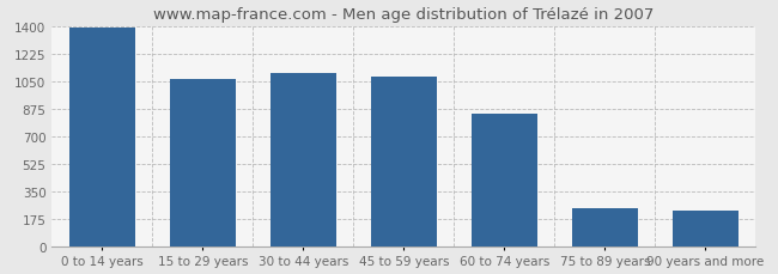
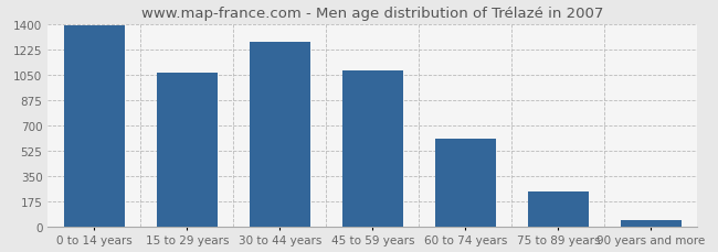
30 to 44 years: 1100 -> 1280
60 to 74 years: 840 -> 610
90 years and more: 230 -> 40
